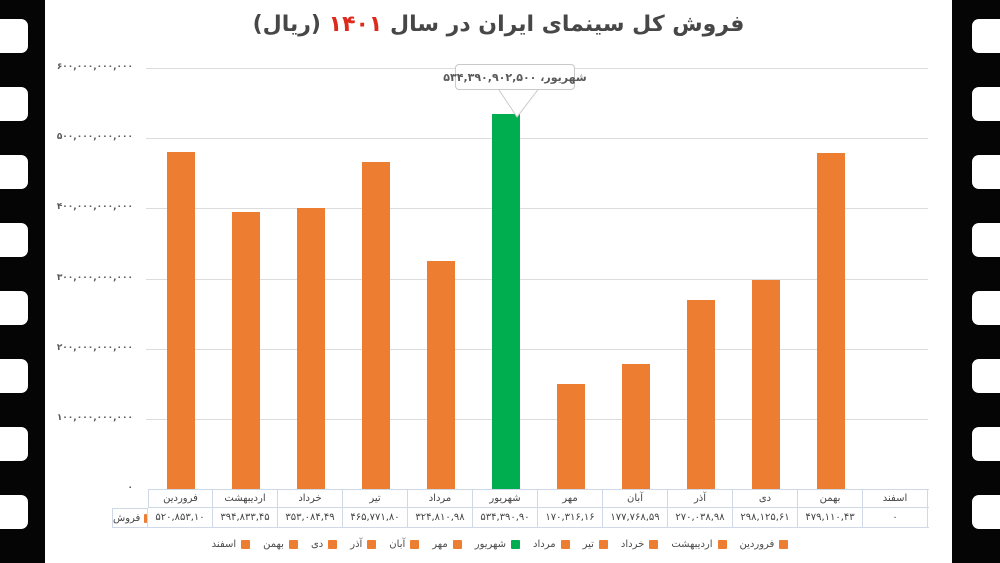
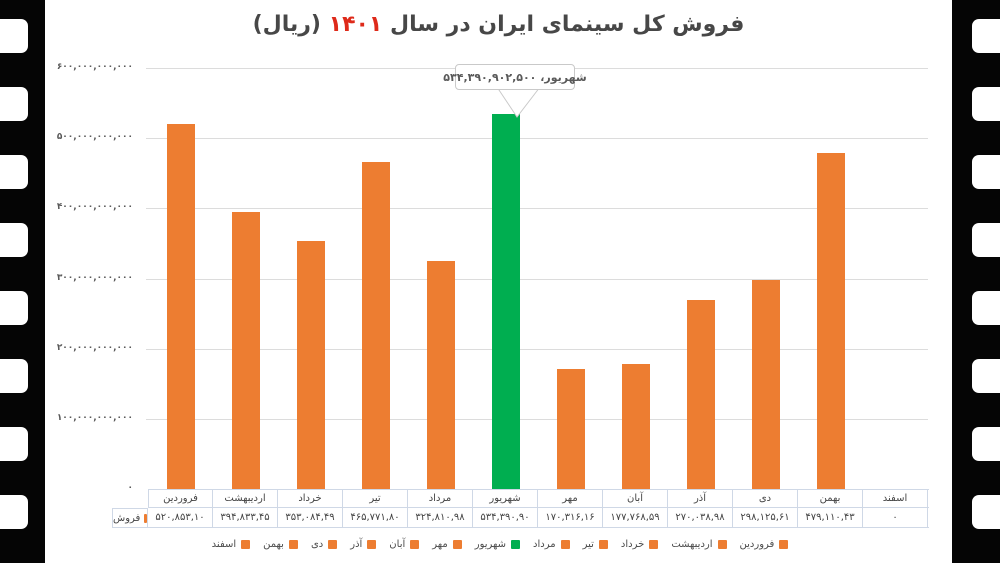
فروردین: 480000000000 -> 520000000000
خرداد: 400000000000 -> 350000000000
مهر: 150000000000 -> 170000000000
